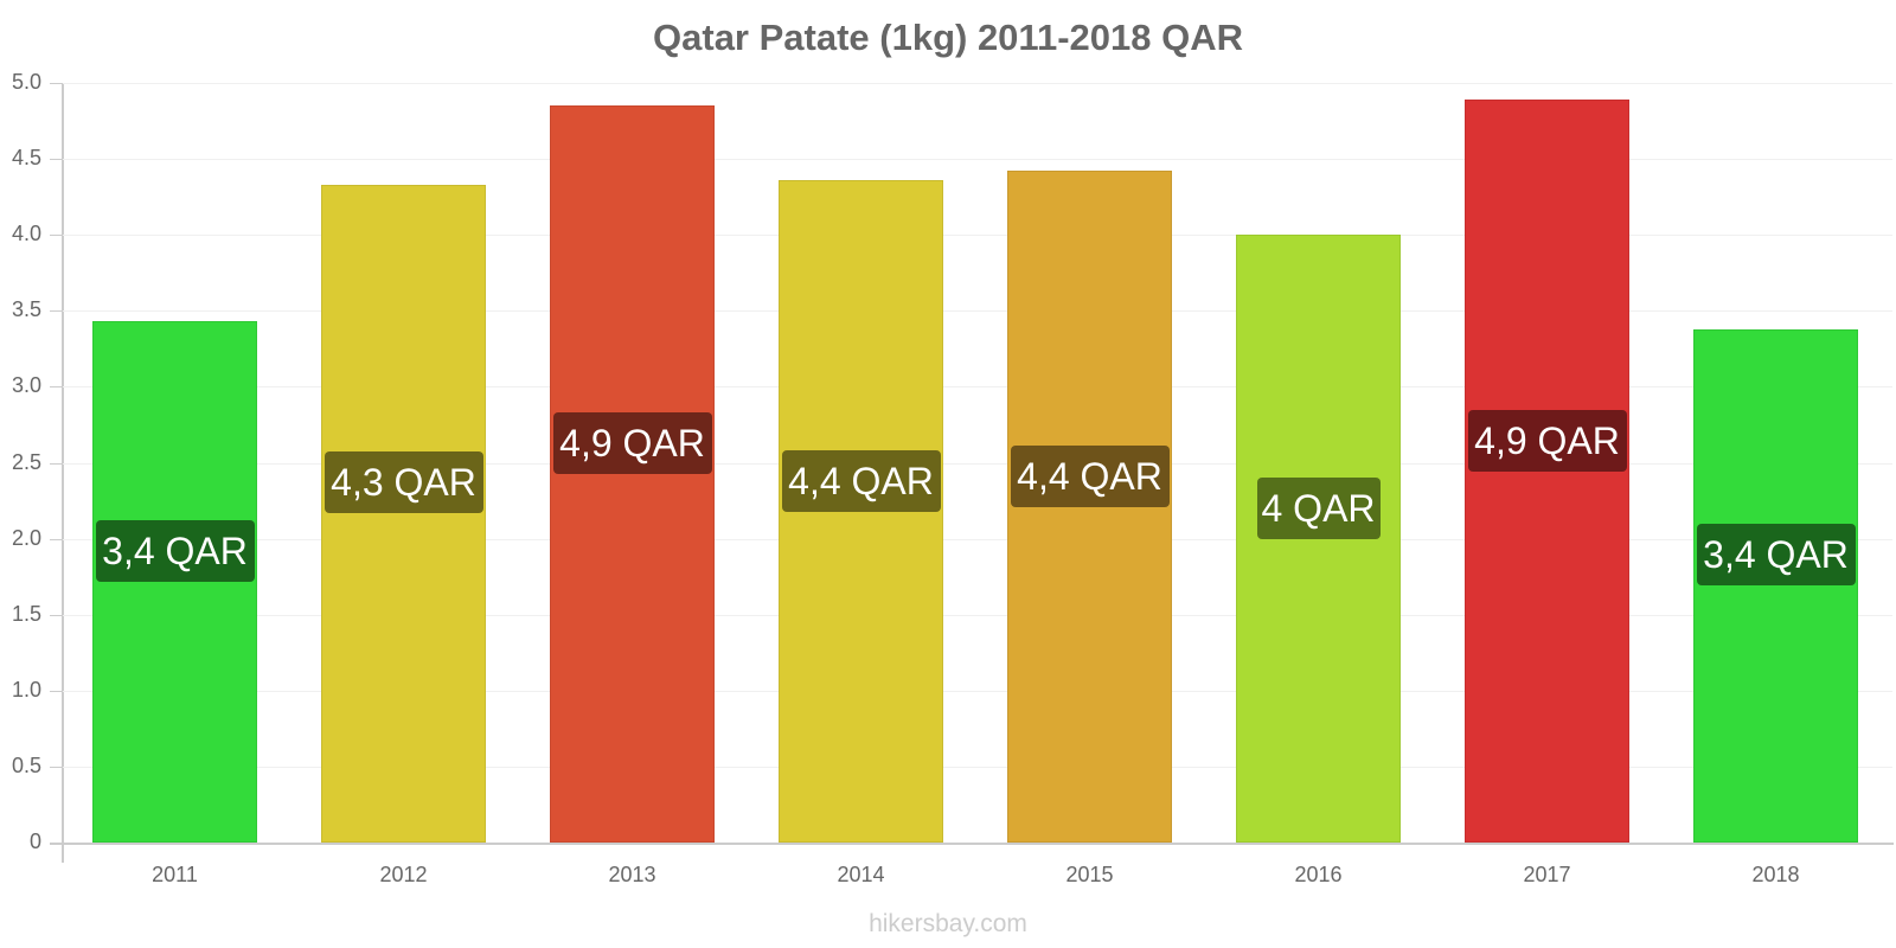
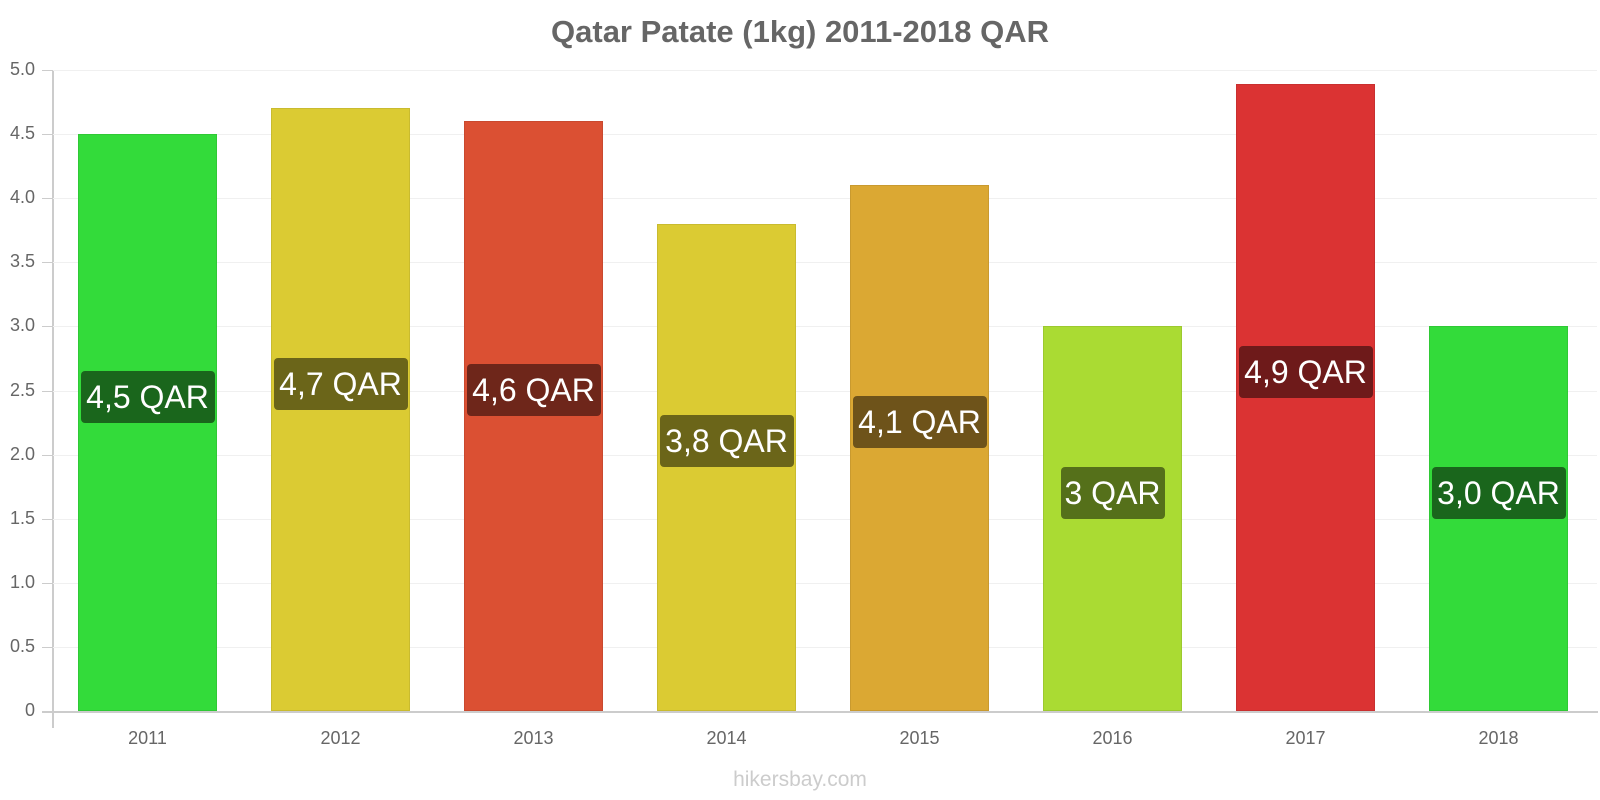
2011: 3,4 -> 4,5
2012: 4,3 -> 4,7
2013: 4,9 -> 4,6
2014: 4,4 -> 3,8
2015: 4,4 -> 4,1
2016: 4 -> 3
2018: 3,4 -> 3,0
